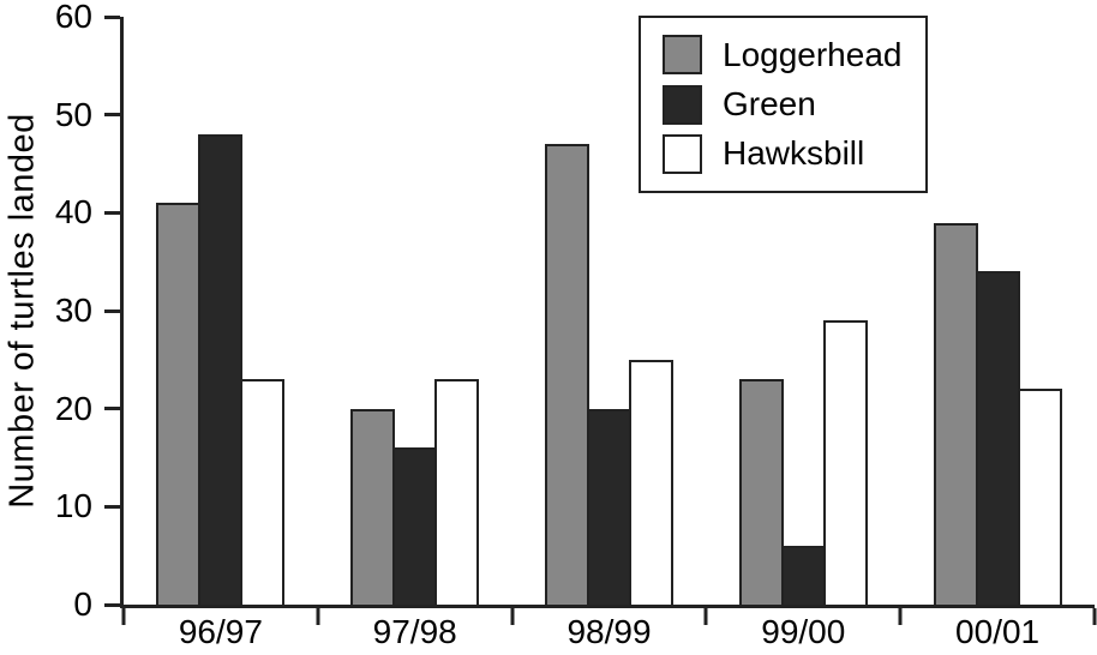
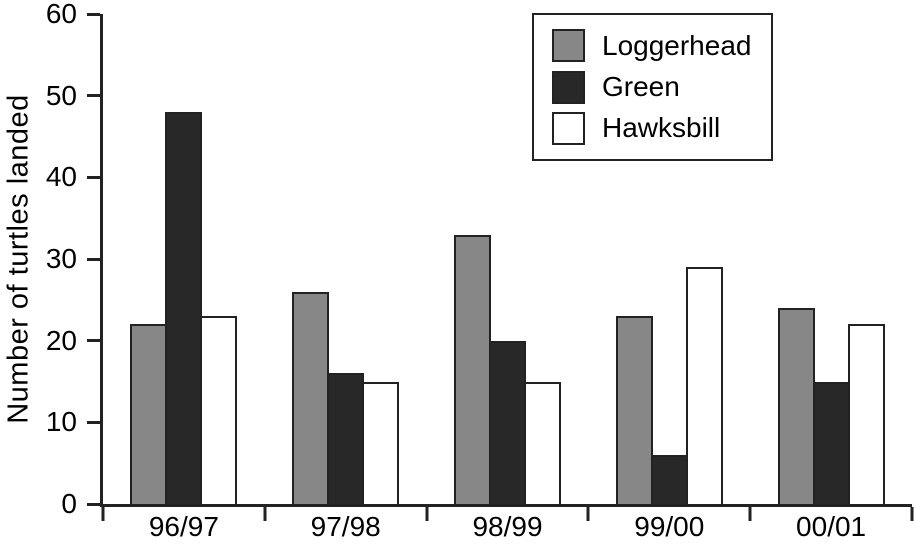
Loggerhead/96/97: 41 -> 22
Loggerhead/97/98: 20 -> 26
Hawksbill/97/98: 23 -> 15
Loggerhead/98/99: 47 -> 33
Hawksbill/98/99: 25 -> 15
Loggerhead/00/01: 39 -> 24
Green/00/01: 34 -> 15
